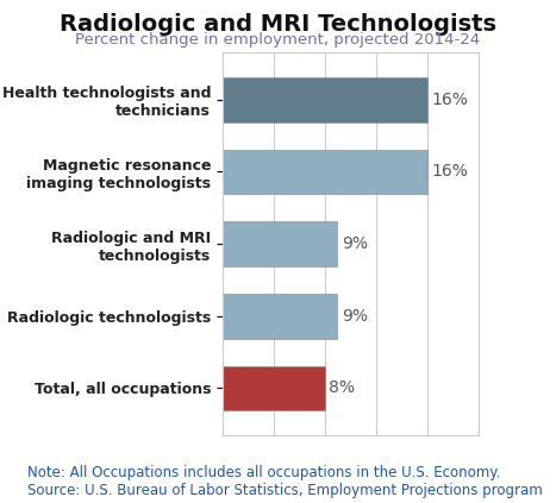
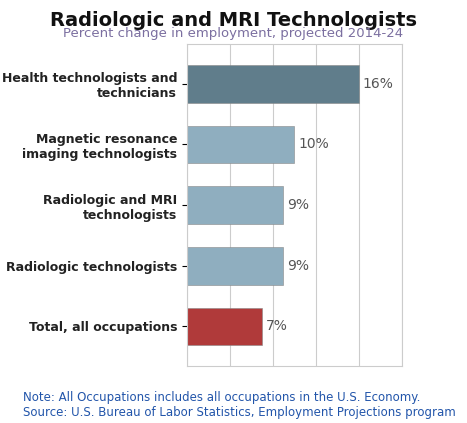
Magnetic resonance imaging technologists: 16% -> 10%
Total, all occupations: 8% -> 7%
